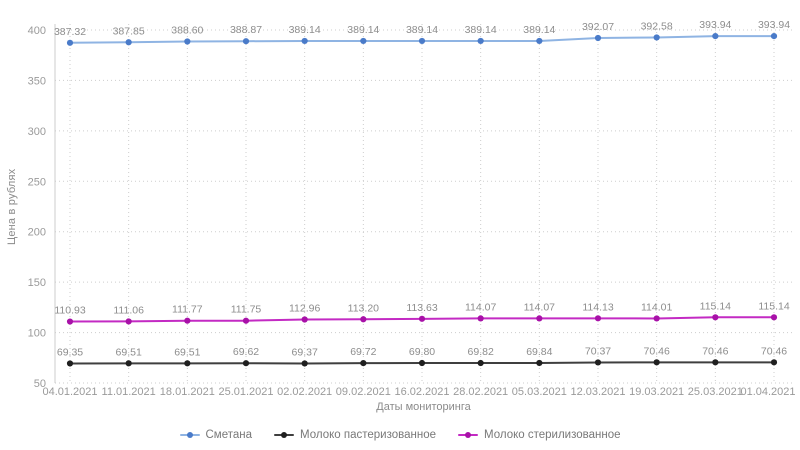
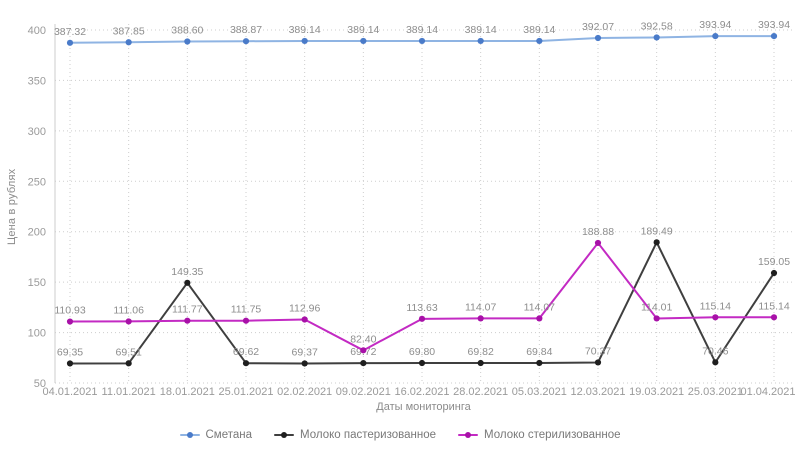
Молоко пастеризованное/18.01.2021: 69.51 -> 149.35
Молоко стерилизованное/09.02.2021: 113.20 -> 82.40
Молоко стерилизованное/12.03.2021: 114.13 -> 188.88
Молоко пастеризованное/19.03.2021: 70.46 -> 189.49
Молоко пастеризованное/01.04.2021: 70.46 -> 159.05
